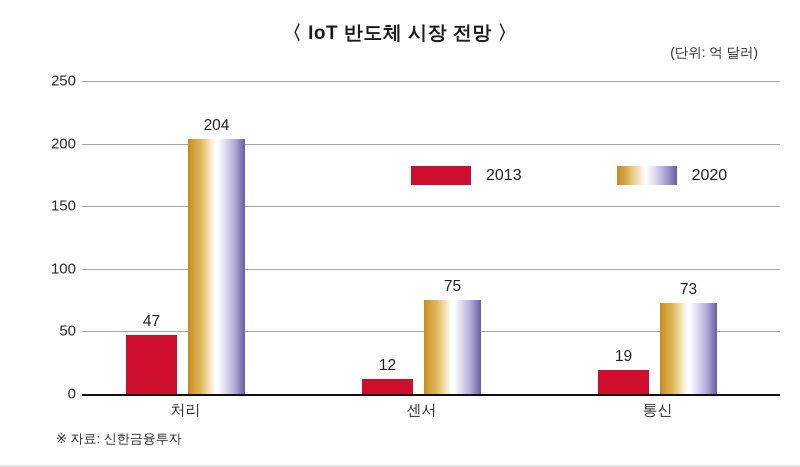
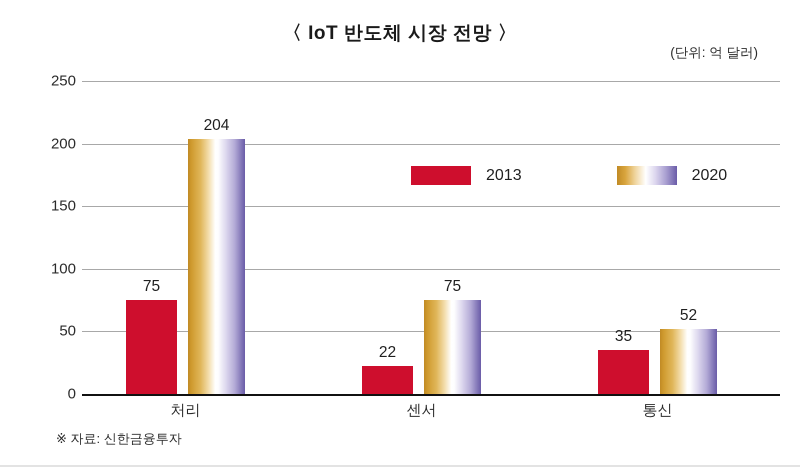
2013/처리: 47 -> 75
2013/센서: 12 -> 22
2013/통신: 19 -> 35
2020/통신: 73 -> 52
